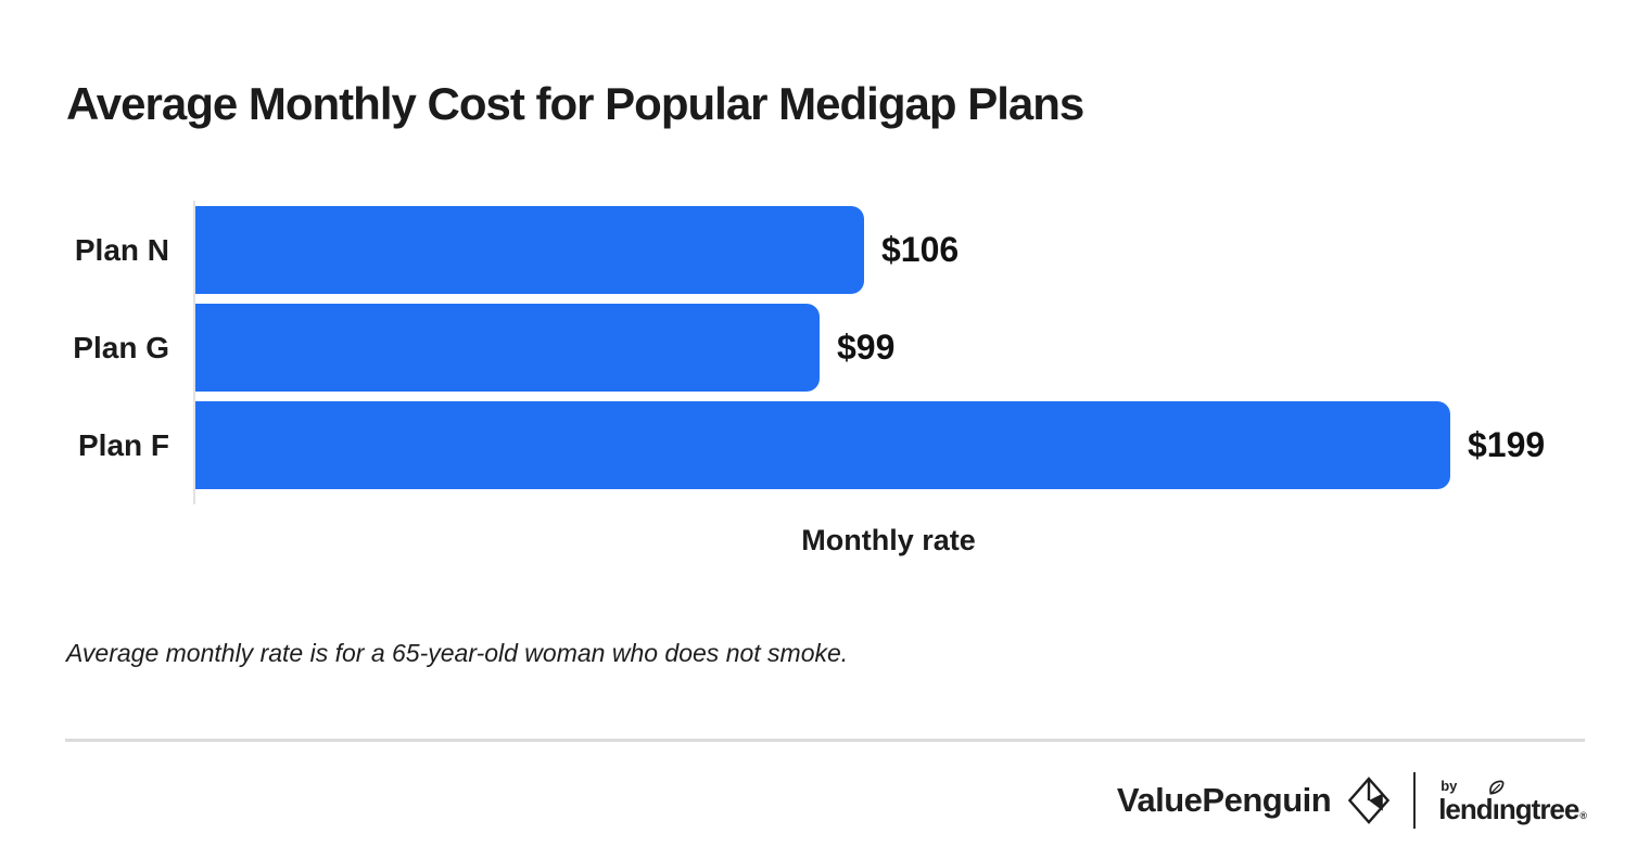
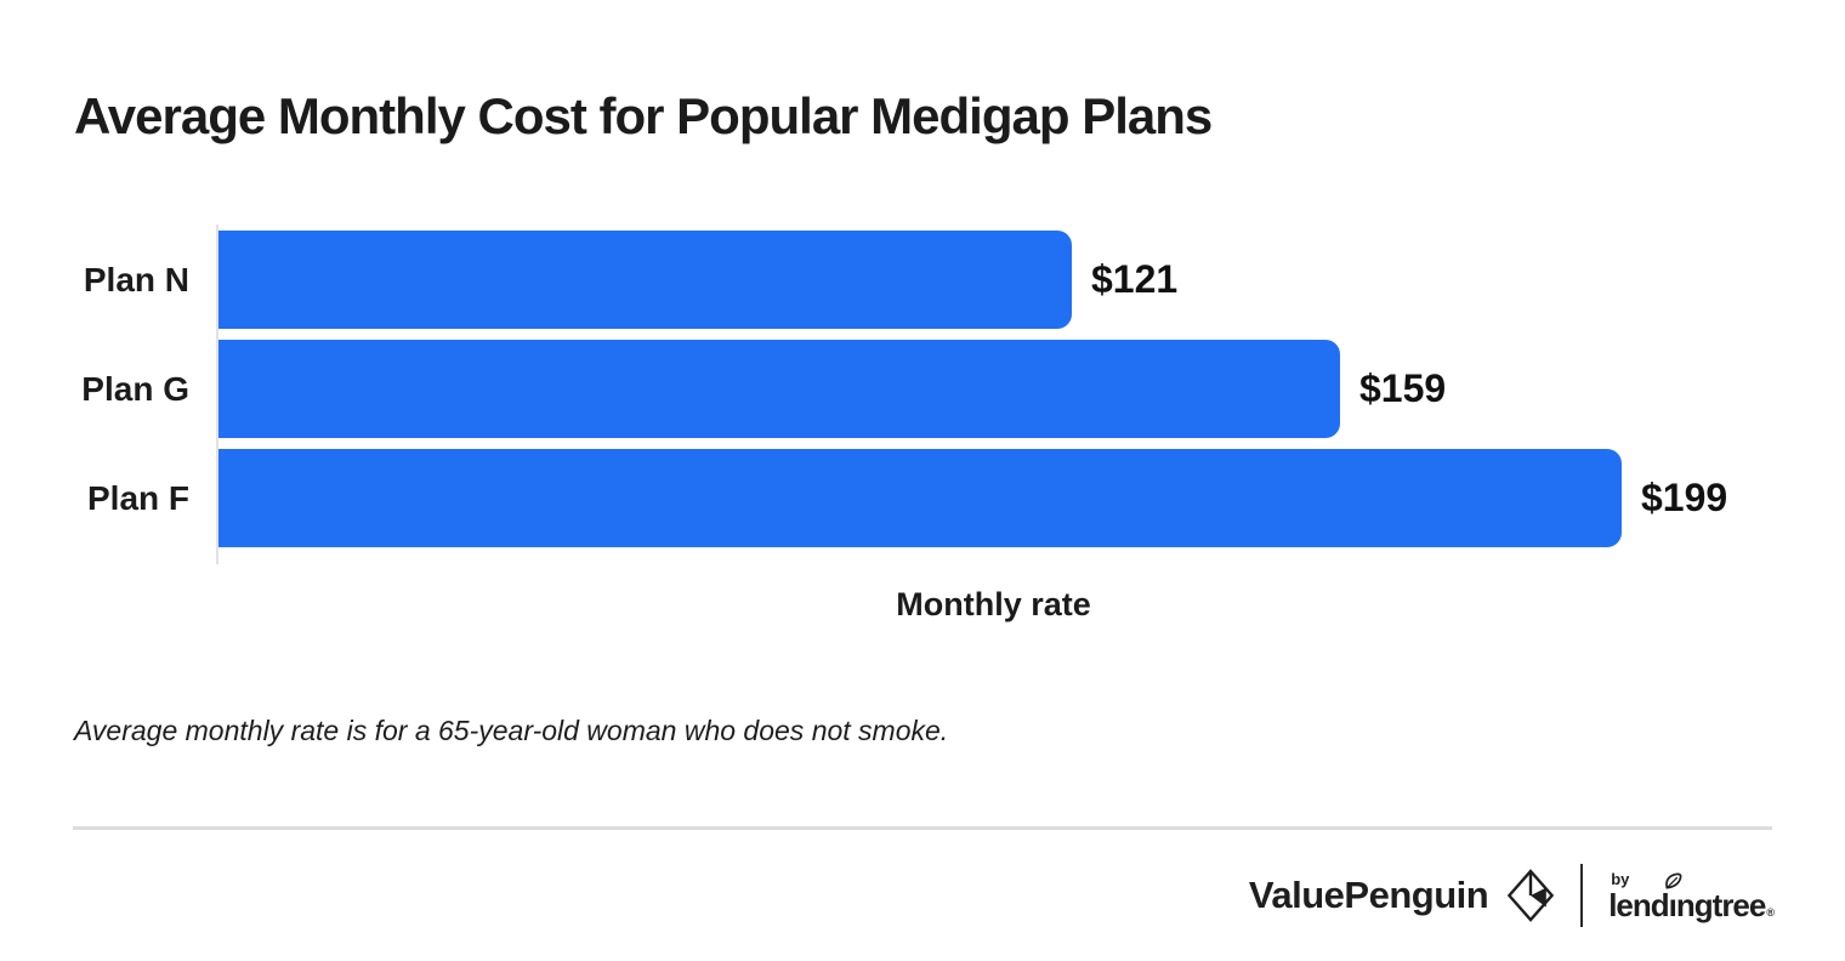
Plan N: $106 -> $121
Plan G: $99 -> $159
